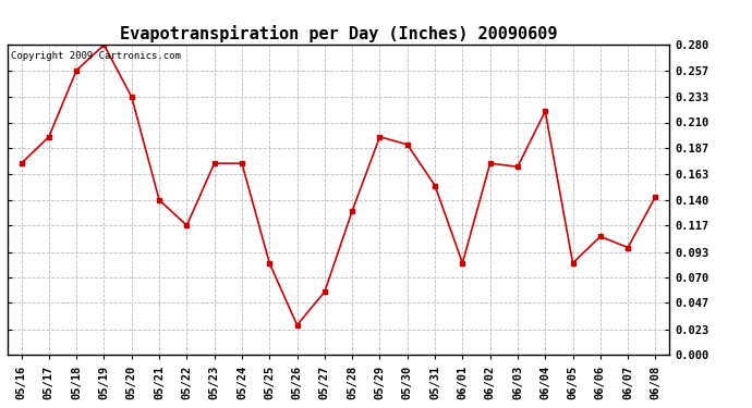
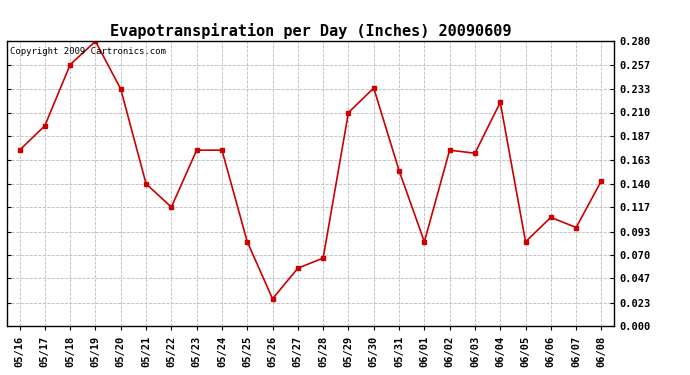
05/28: 0.130 -> 0.067
05/29: 0.197 -> 0.210
05/30: 0.190 -> 0.234
